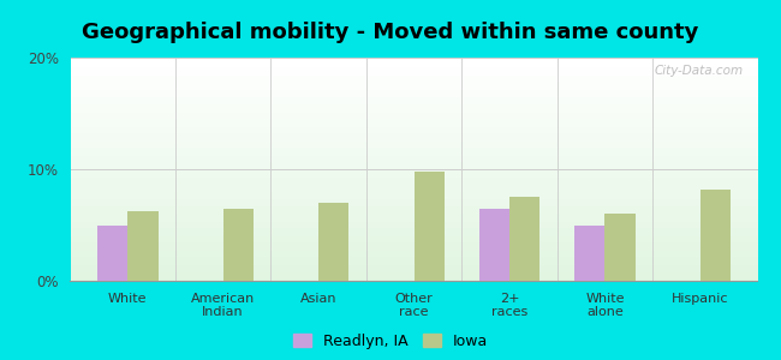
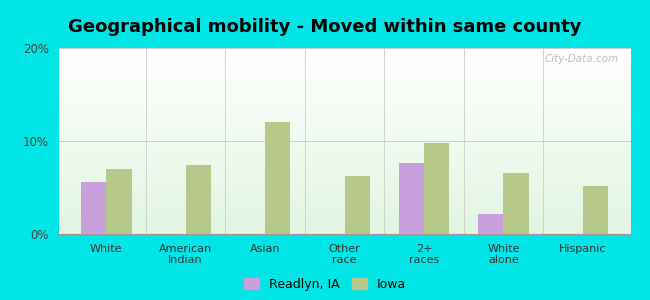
Readlyn, IA/White: 5.0% -> 5.6%
Iowa/White: 6.2% -> 7.0%
Iowa/American Indian: 6.5% -> 7.4%
Iowa/Asian: 7.0% -> 12.0%
Iowa/Other race: 9.8% -> 6.2%
Readlyn, IA/2+ races: 6.5% -> 7.6%
Iowa/2+ races: 7.5% -> 9.8%
Readlyn, IA/White alone: 5.0% -> 2.2%
Iowa/White alone: 6.0% -> 6.6%
Iowa/Hispanic: 8.2% -> 5.2%
